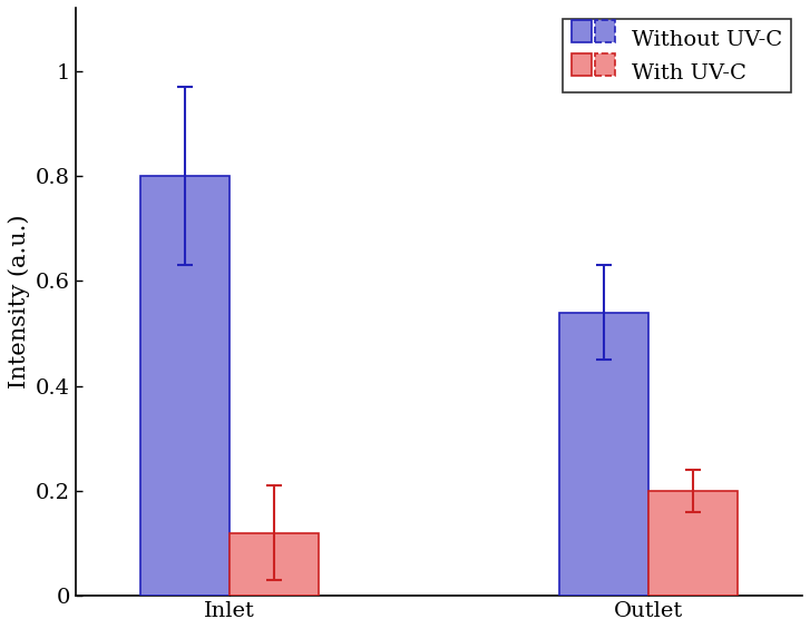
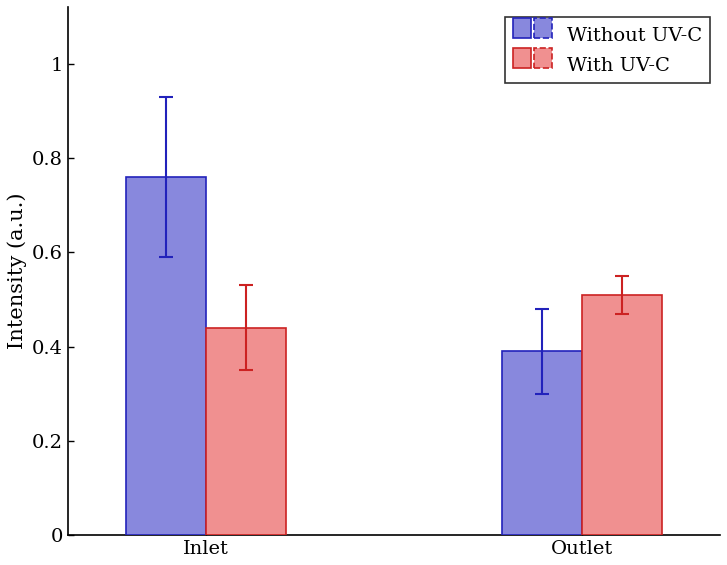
Without UV-C/Inlet: 0.80 -> 0.76
With UV-C/Inlet: 0.12 -> 0.44
Without UV-C/Outlet: 0.54 -> 0.39
With UV-C/Outlet: 0.20 -> 0.51
